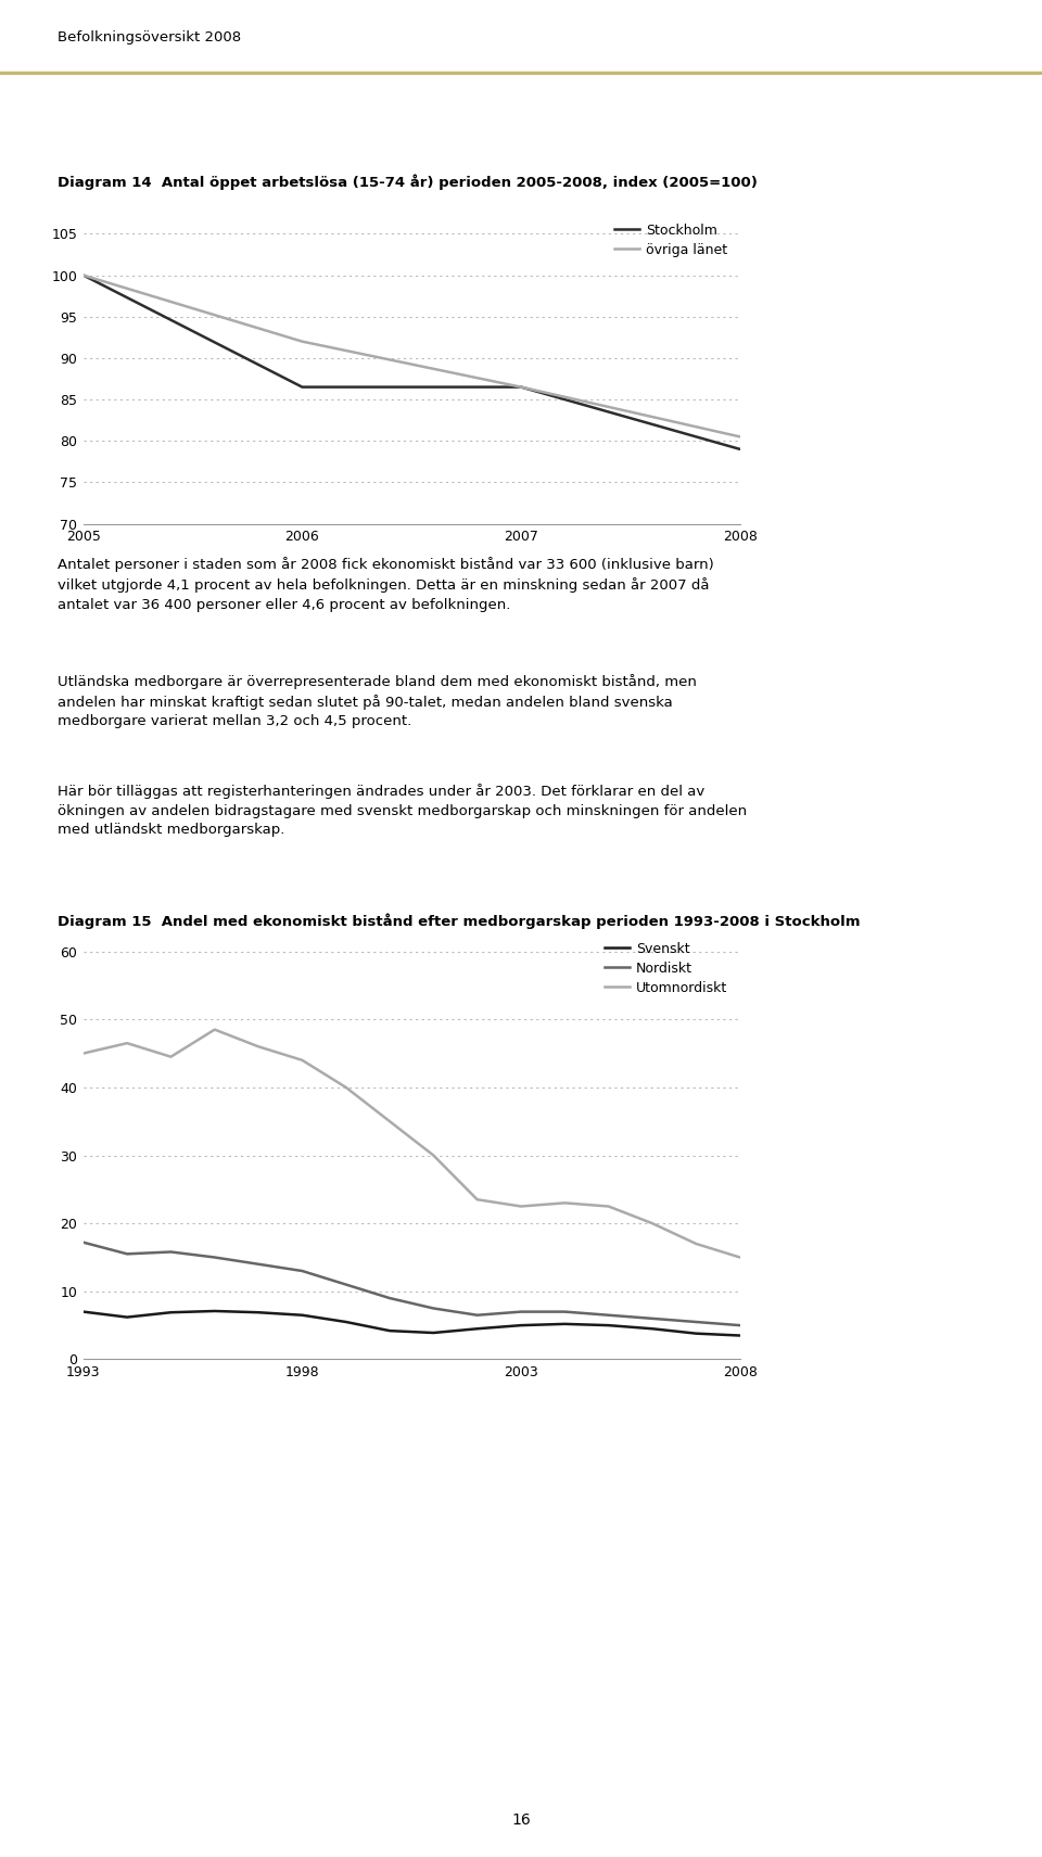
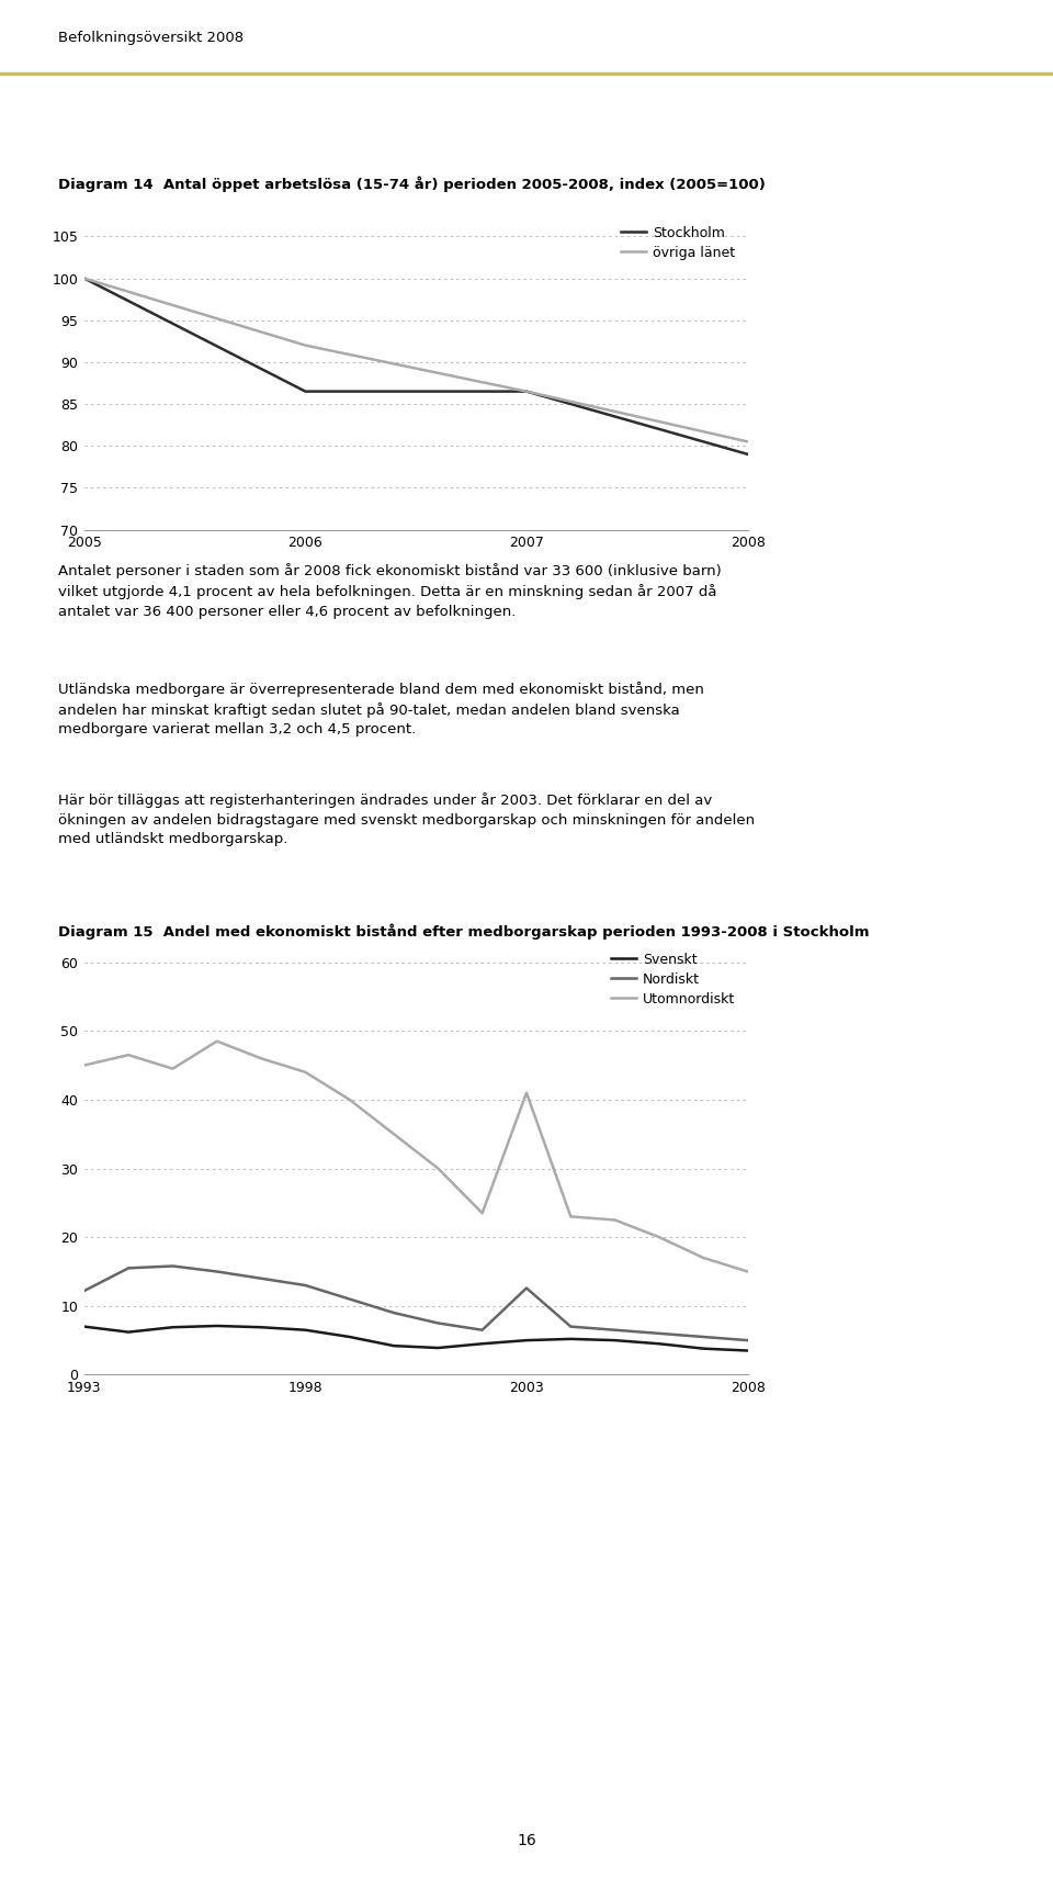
Nordiskt/1993: 17.2 -> 12.2
Nordiskt/2003: 7.0 -> 12.6
Utomnordiskt/2003: 22.5 -> 41.0
